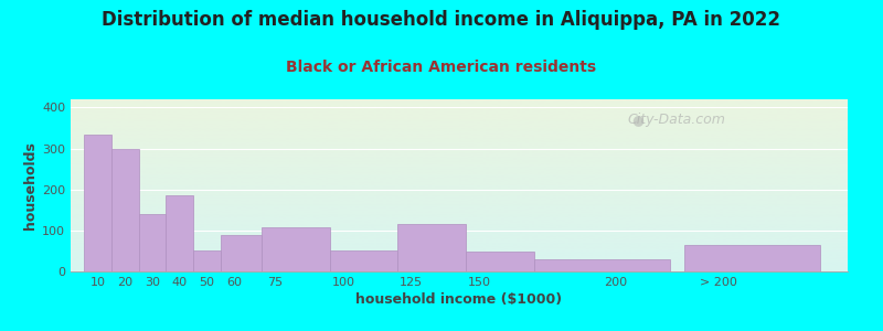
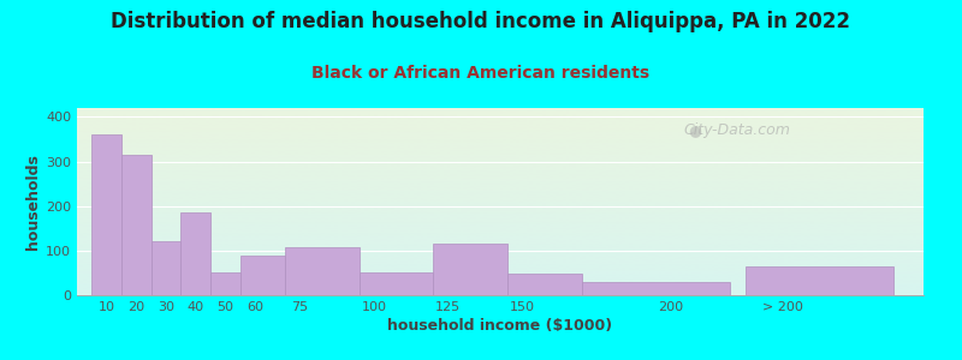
10: 335 -> 360
20: 300 -> 315
30: 140 -> 120
